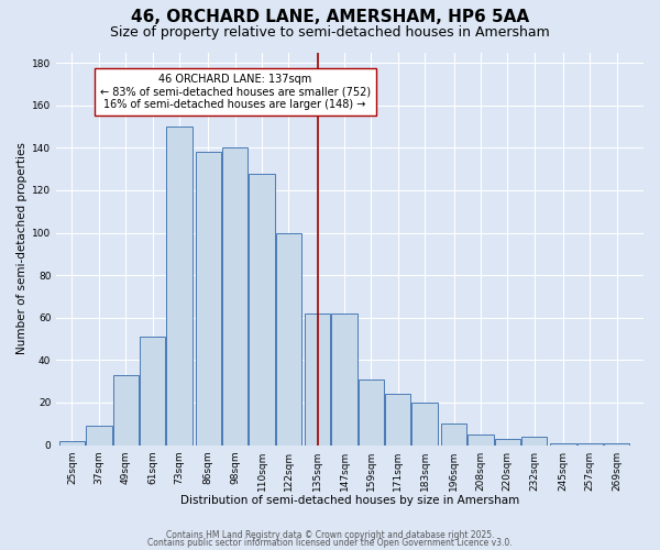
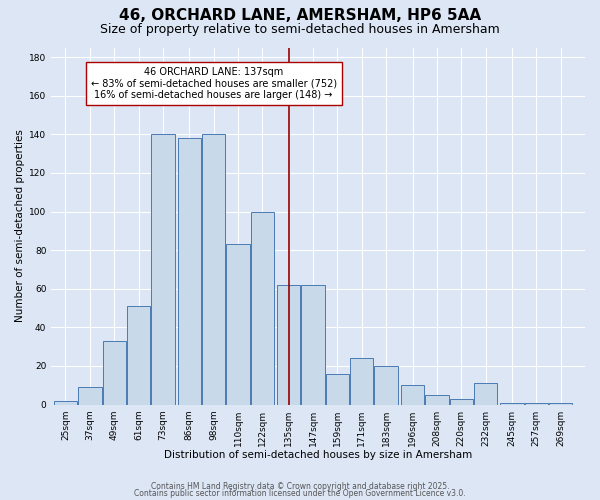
73sqm: 150 -> 140
110sqm: 128 -> 83
159sqm: 31 -> 16
232sqm: 4 -> 11
